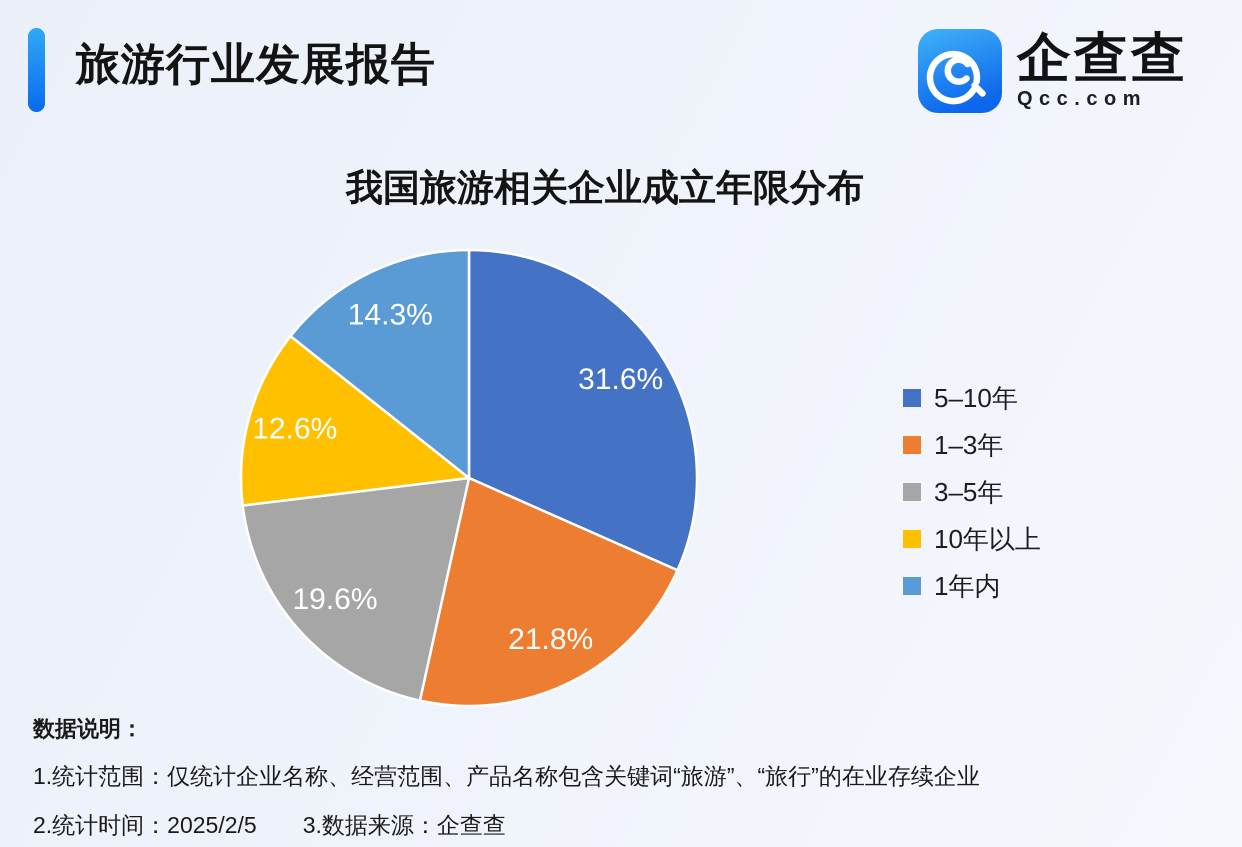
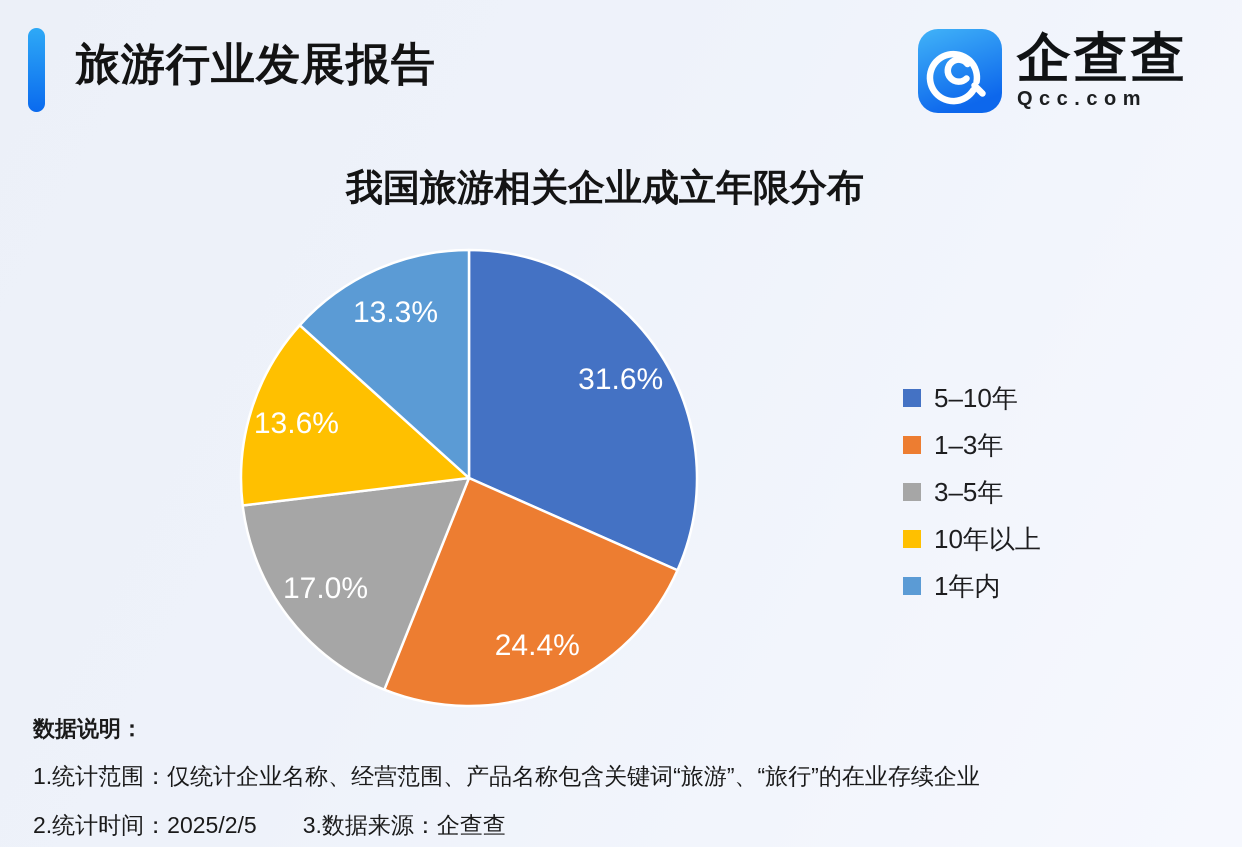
1–3年: 21.8% -> 24.4%
3–5年: 19.6% -> 17.0%
10年以上: 12.6% -> 13.6%
1年内: 14.3% -> 13.3%
